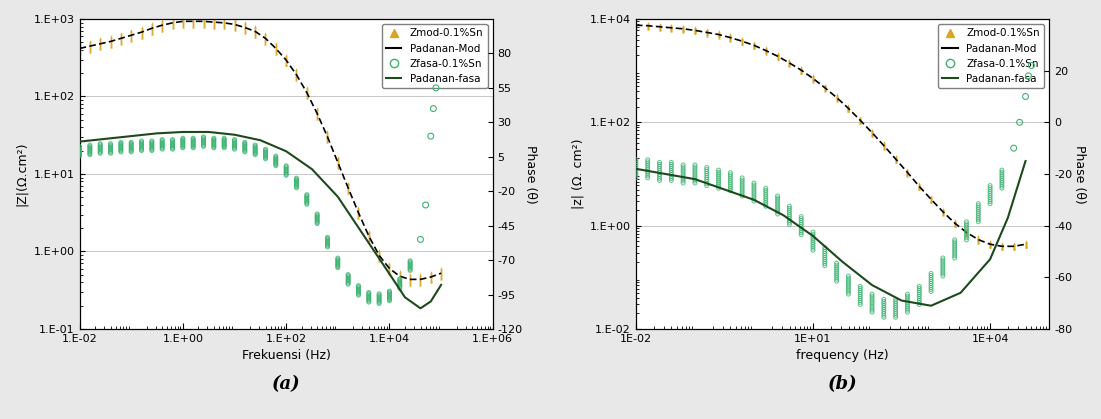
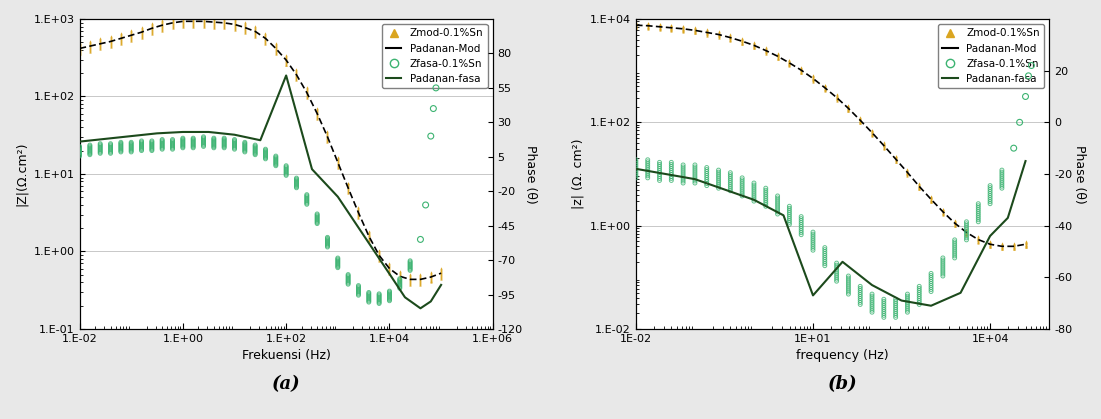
(a)/Padanan-fasa/1.E+02: 9 -> 64
(b)/Padanan-fasa/1E+01: -44 -> -67
(b)/Padanan-fasa/1E+04: -53 -> -44
